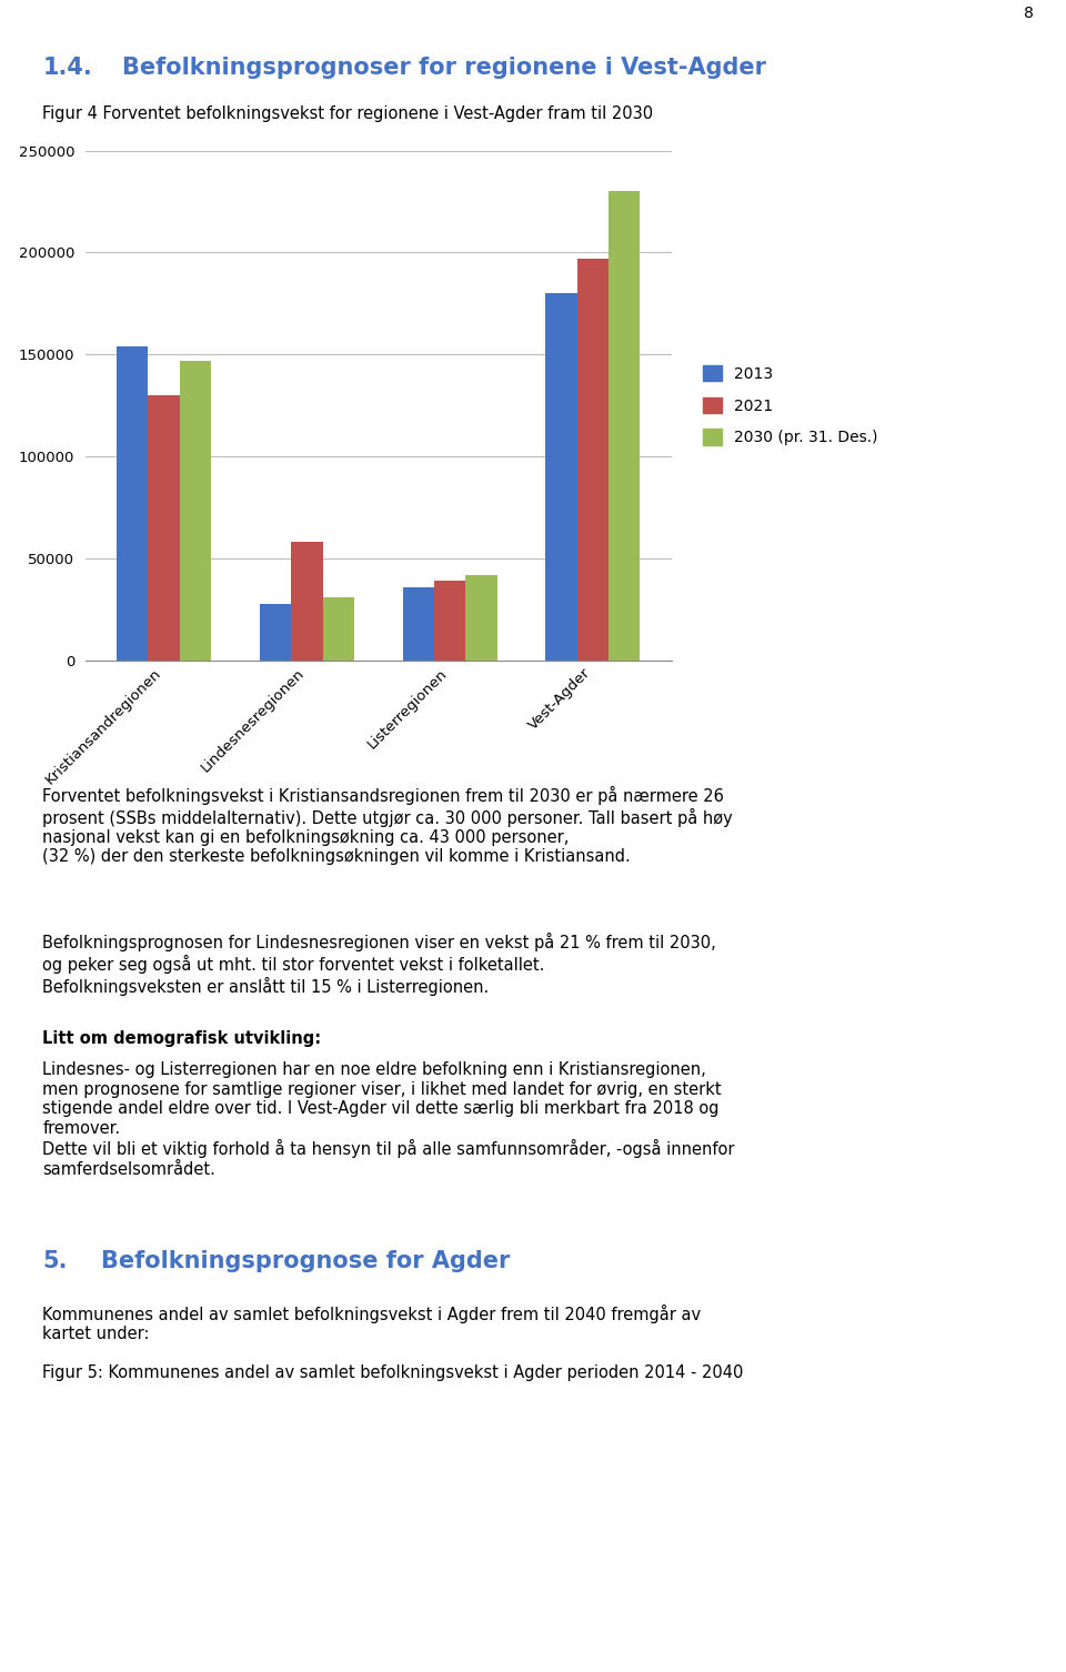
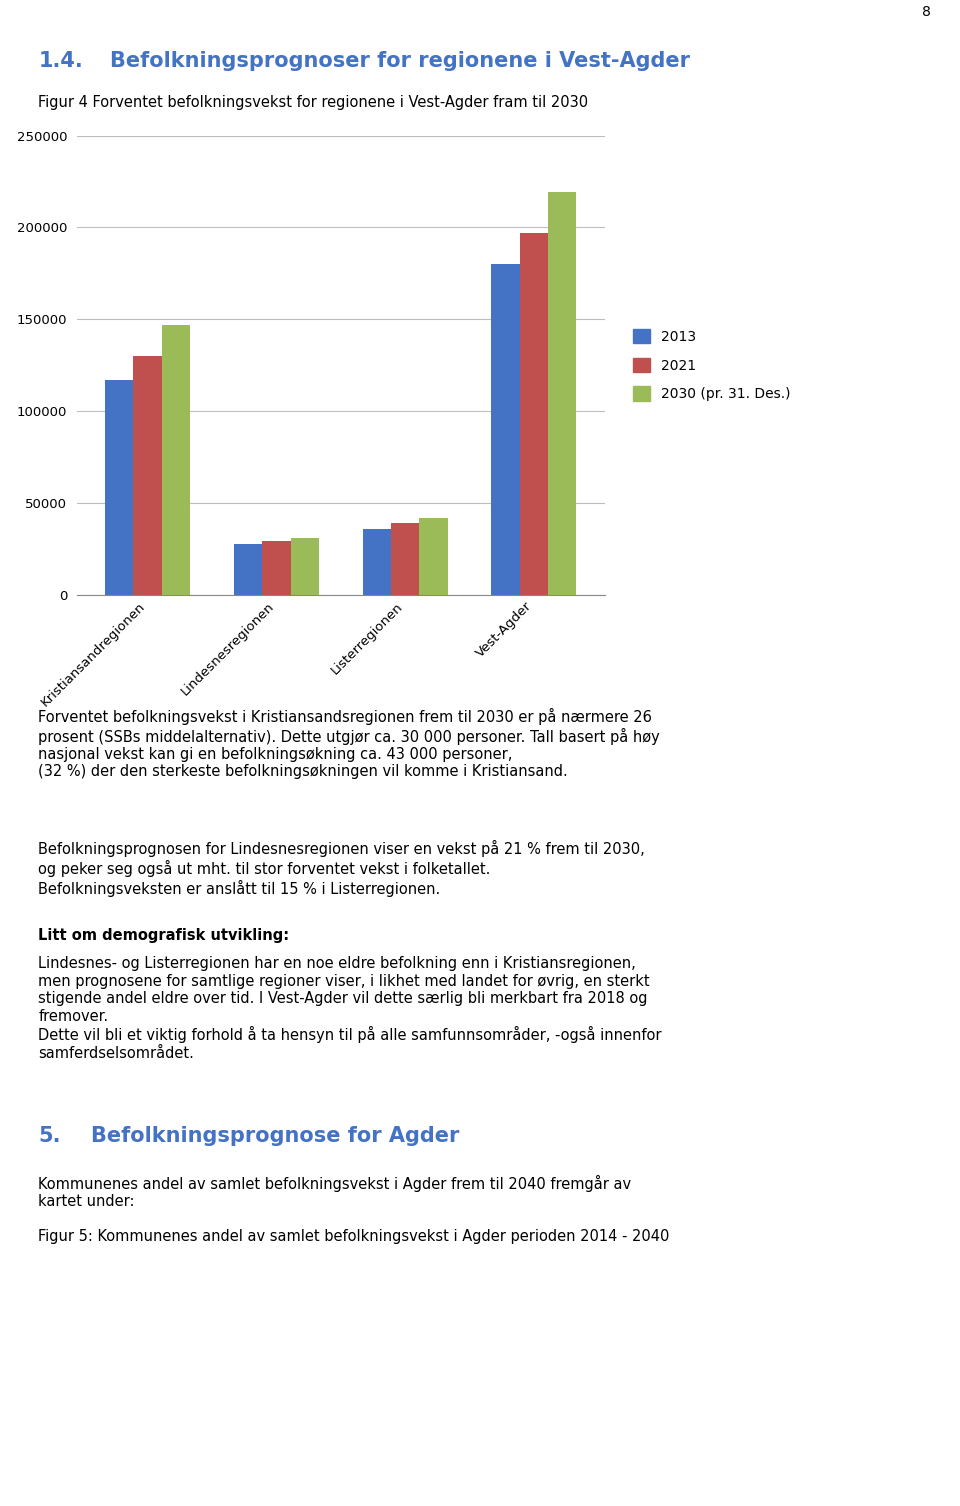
2013/Kristiansandregionen: 154000 -> 117000
2021/Lindesnesregionen: 58000 -> 30000
2030 (pr. 31. Des.)/Vest-Agder: 230000 -> 219000
